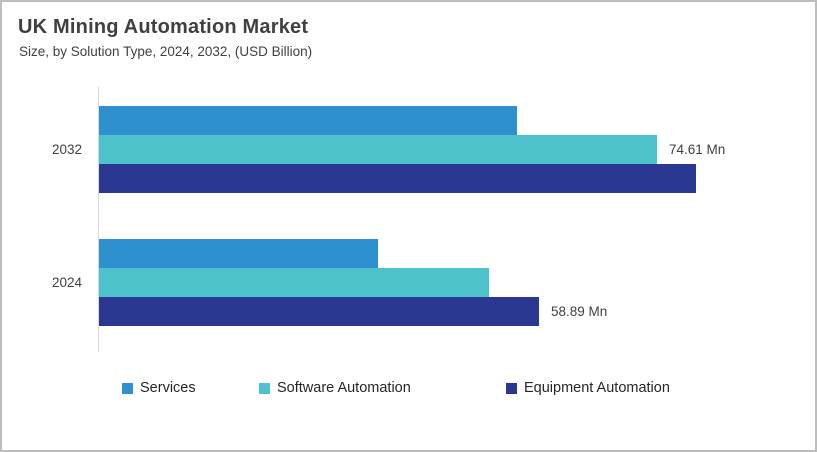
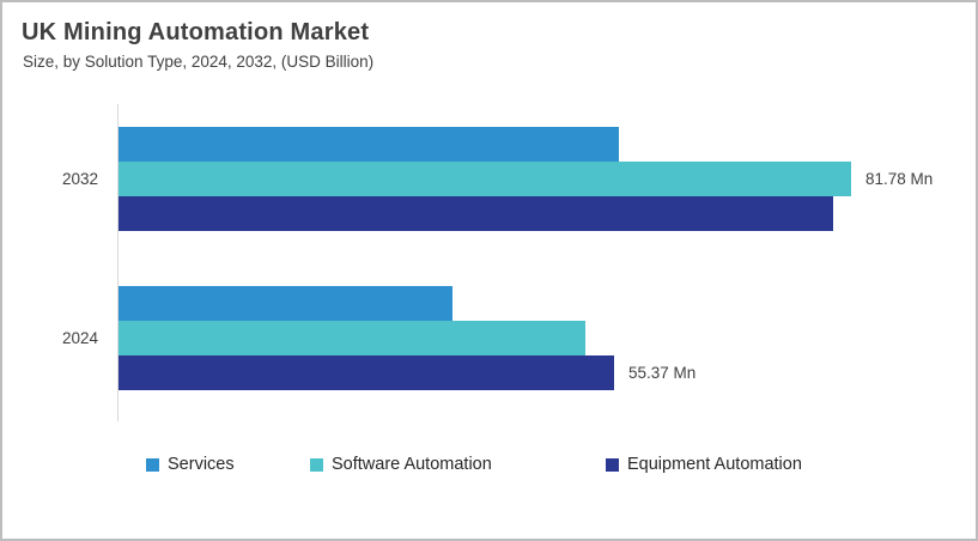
Software Automation/2032: 74.61 -> 81.78
Equipment Automation/2024: 58.89 -> 55.37
